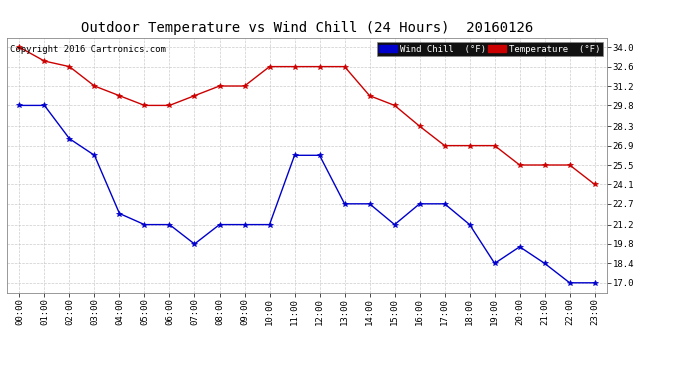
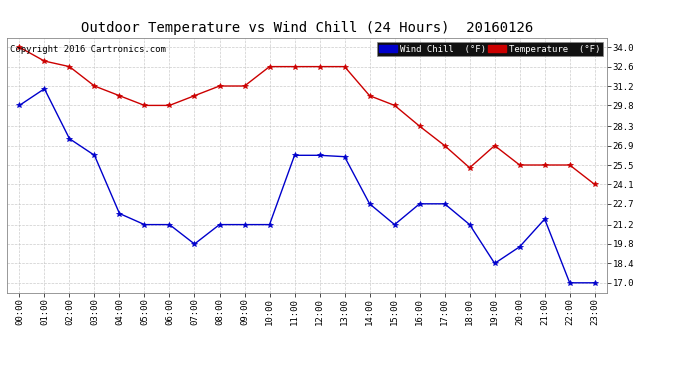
Wind Chill (°F)/01:00: 29.8 -> 31.0
Wind Chill (°F)/13:00: 22.7 -> 26.1
Temperature (°F)/18:00: 26.9 -> 25.3
Wind Chill (°F)/21:00: 18.4 -> 21.6
